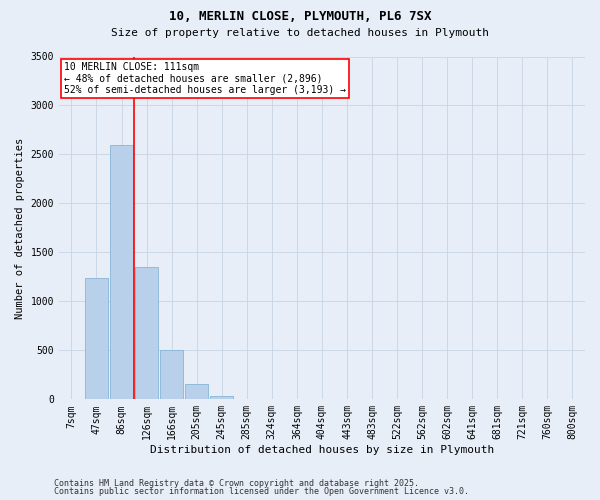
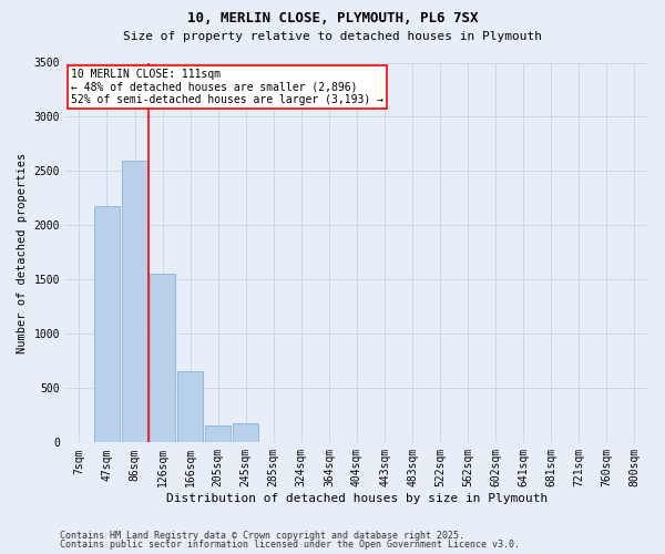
47sqm: 1240 -> 2180
126sqm: 1350 -> 1560
166sqm: 500 -> 660
245sqm: 30 -> 180
